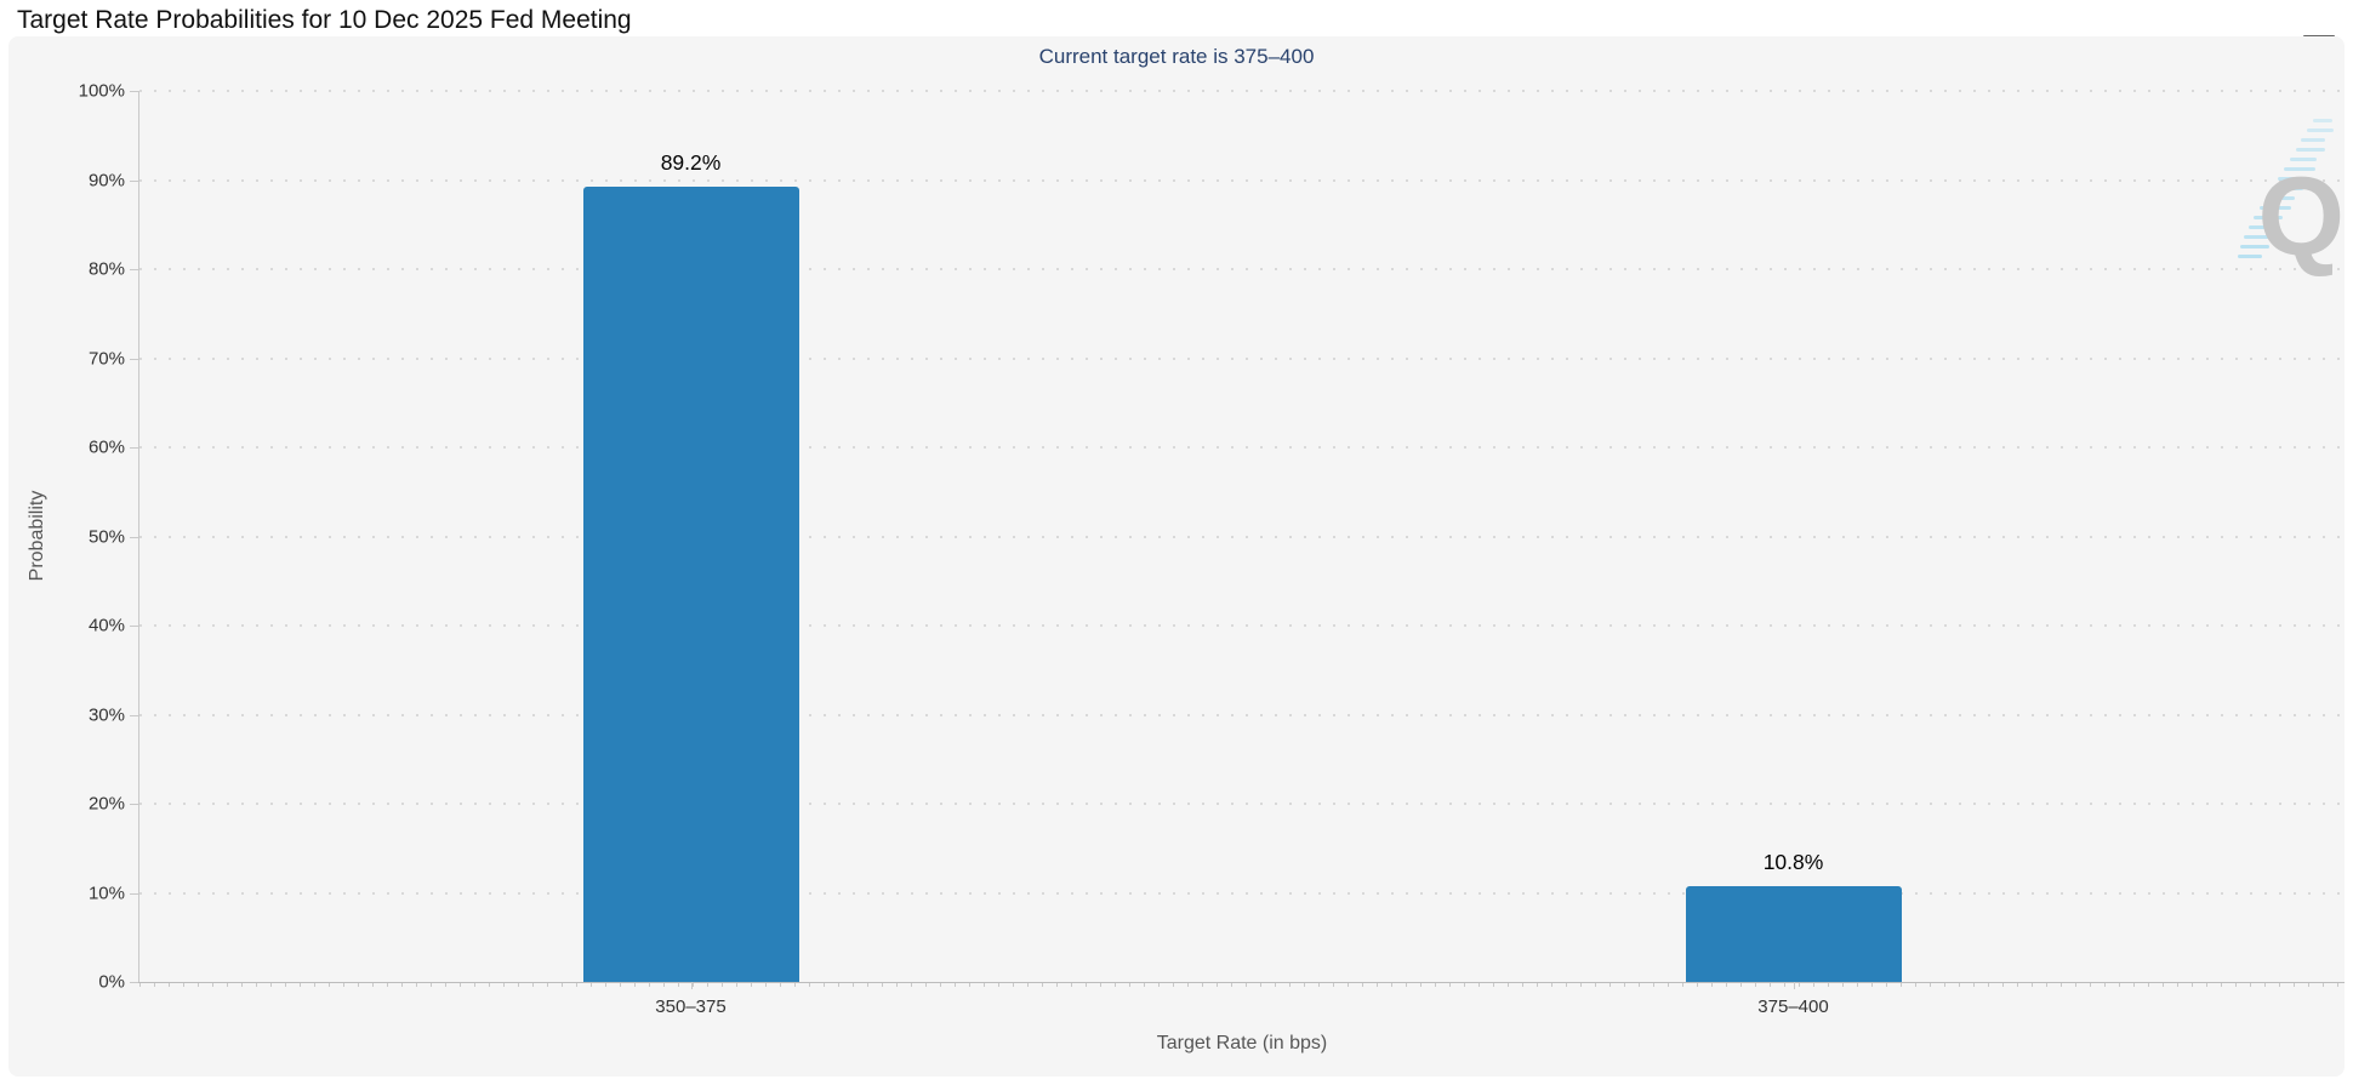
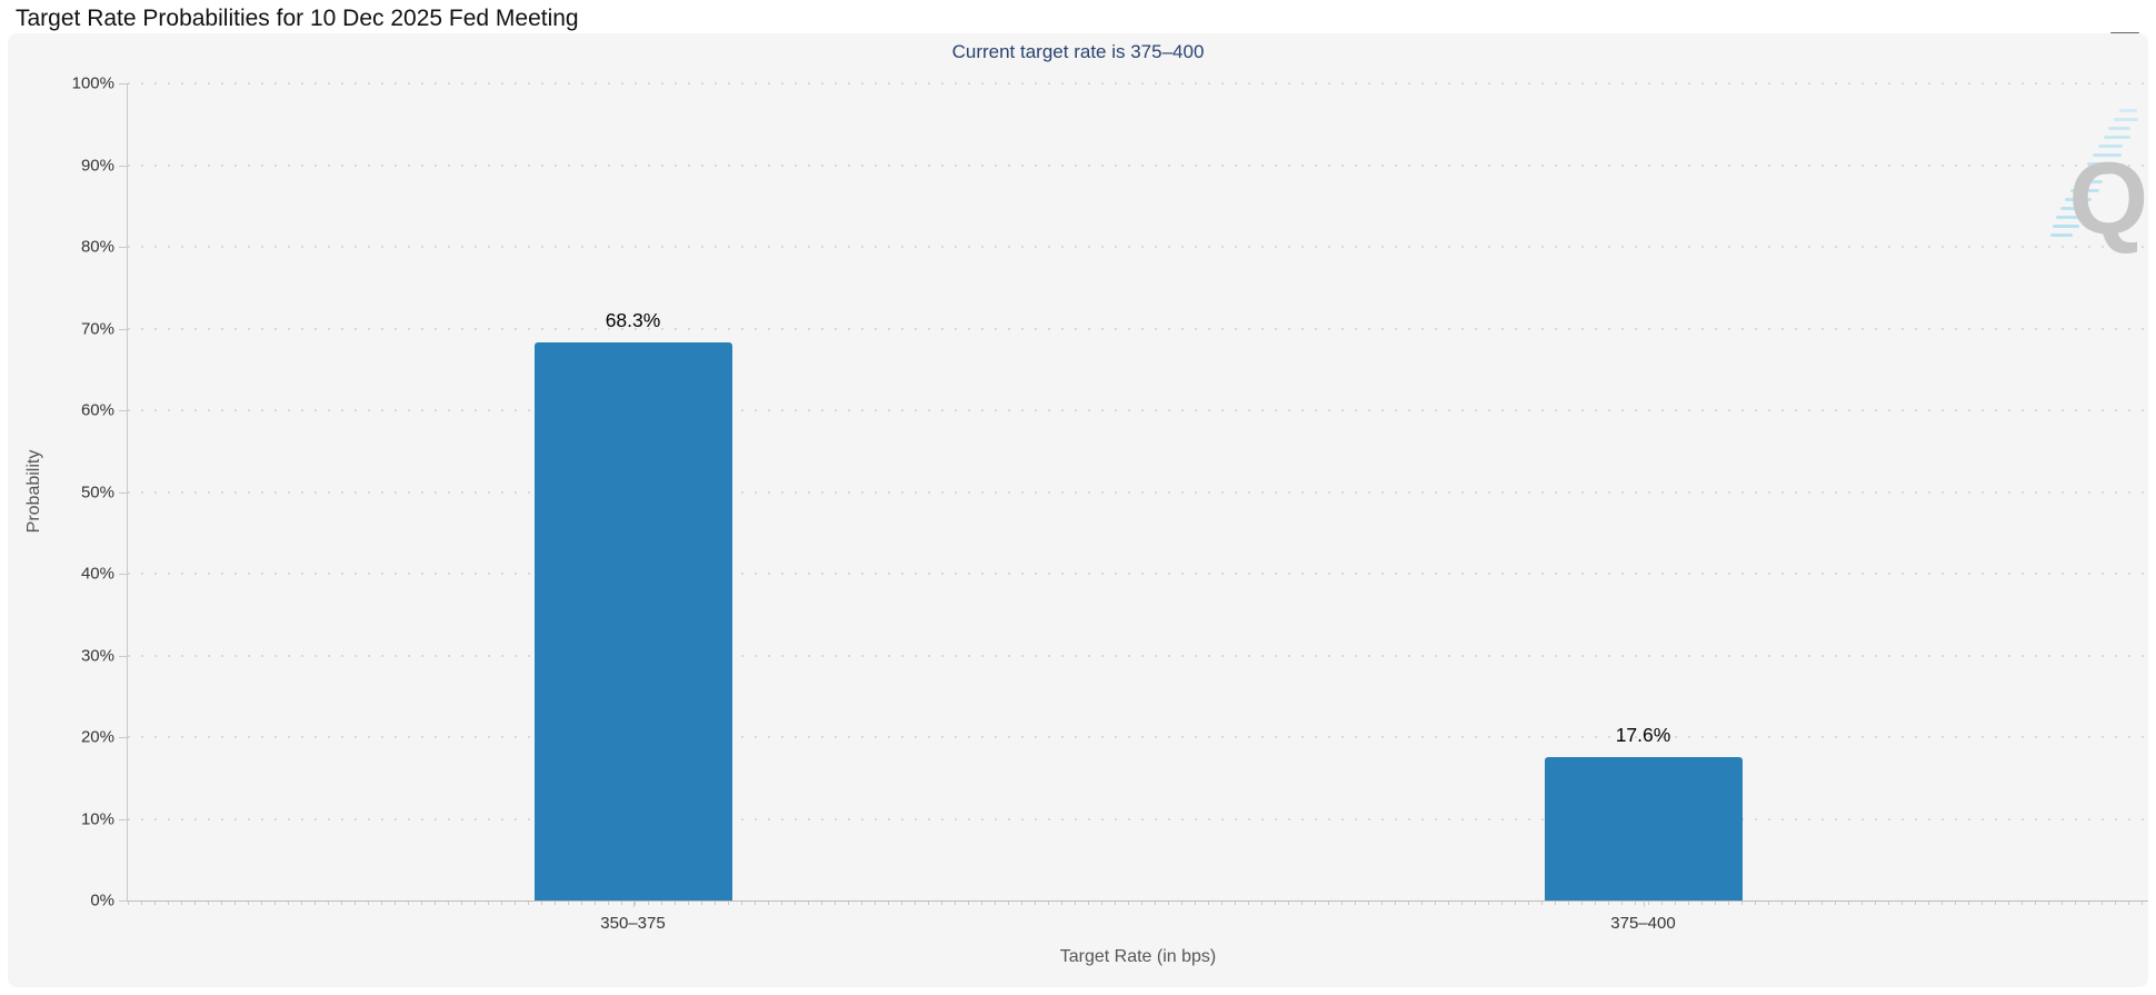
350–375: 89.2% -> 68.3%
375–400: 10.8% -> 17.6%
